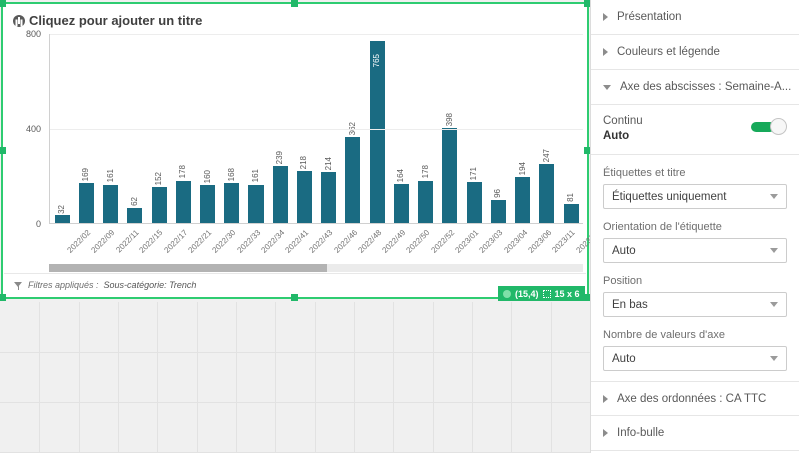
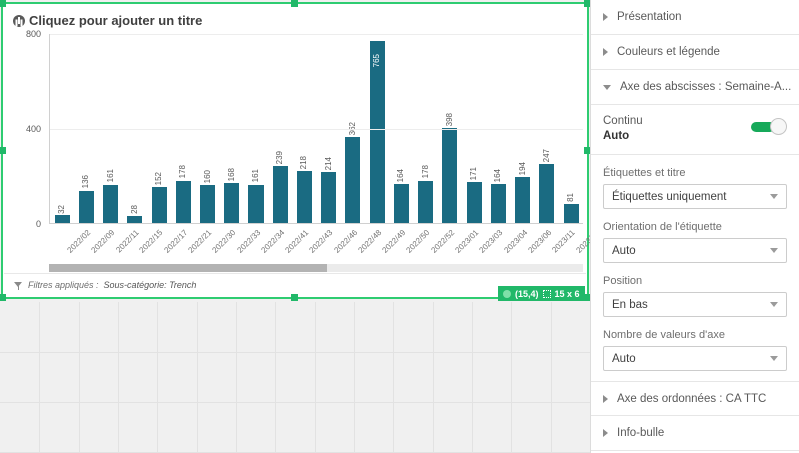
2022/09: 169 -> 136
2022/15: 62 -> 28
2023/04: 96 -> 164
